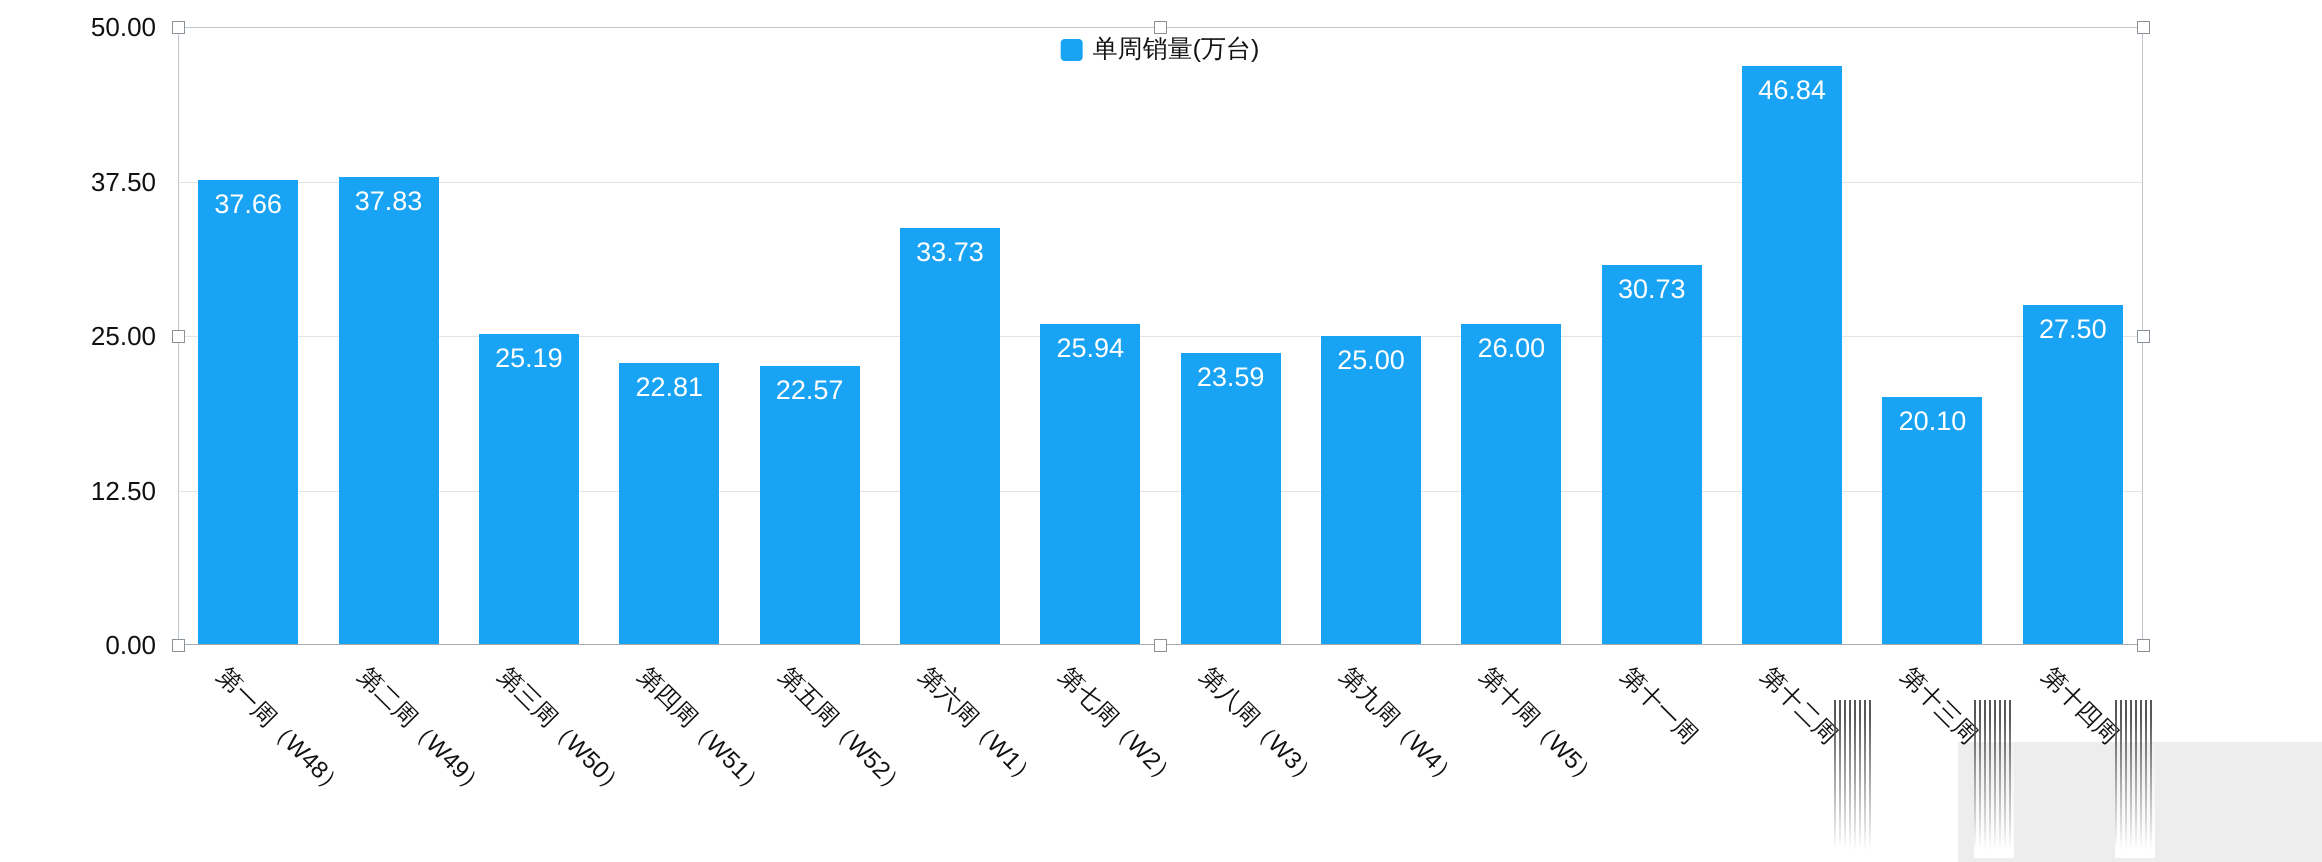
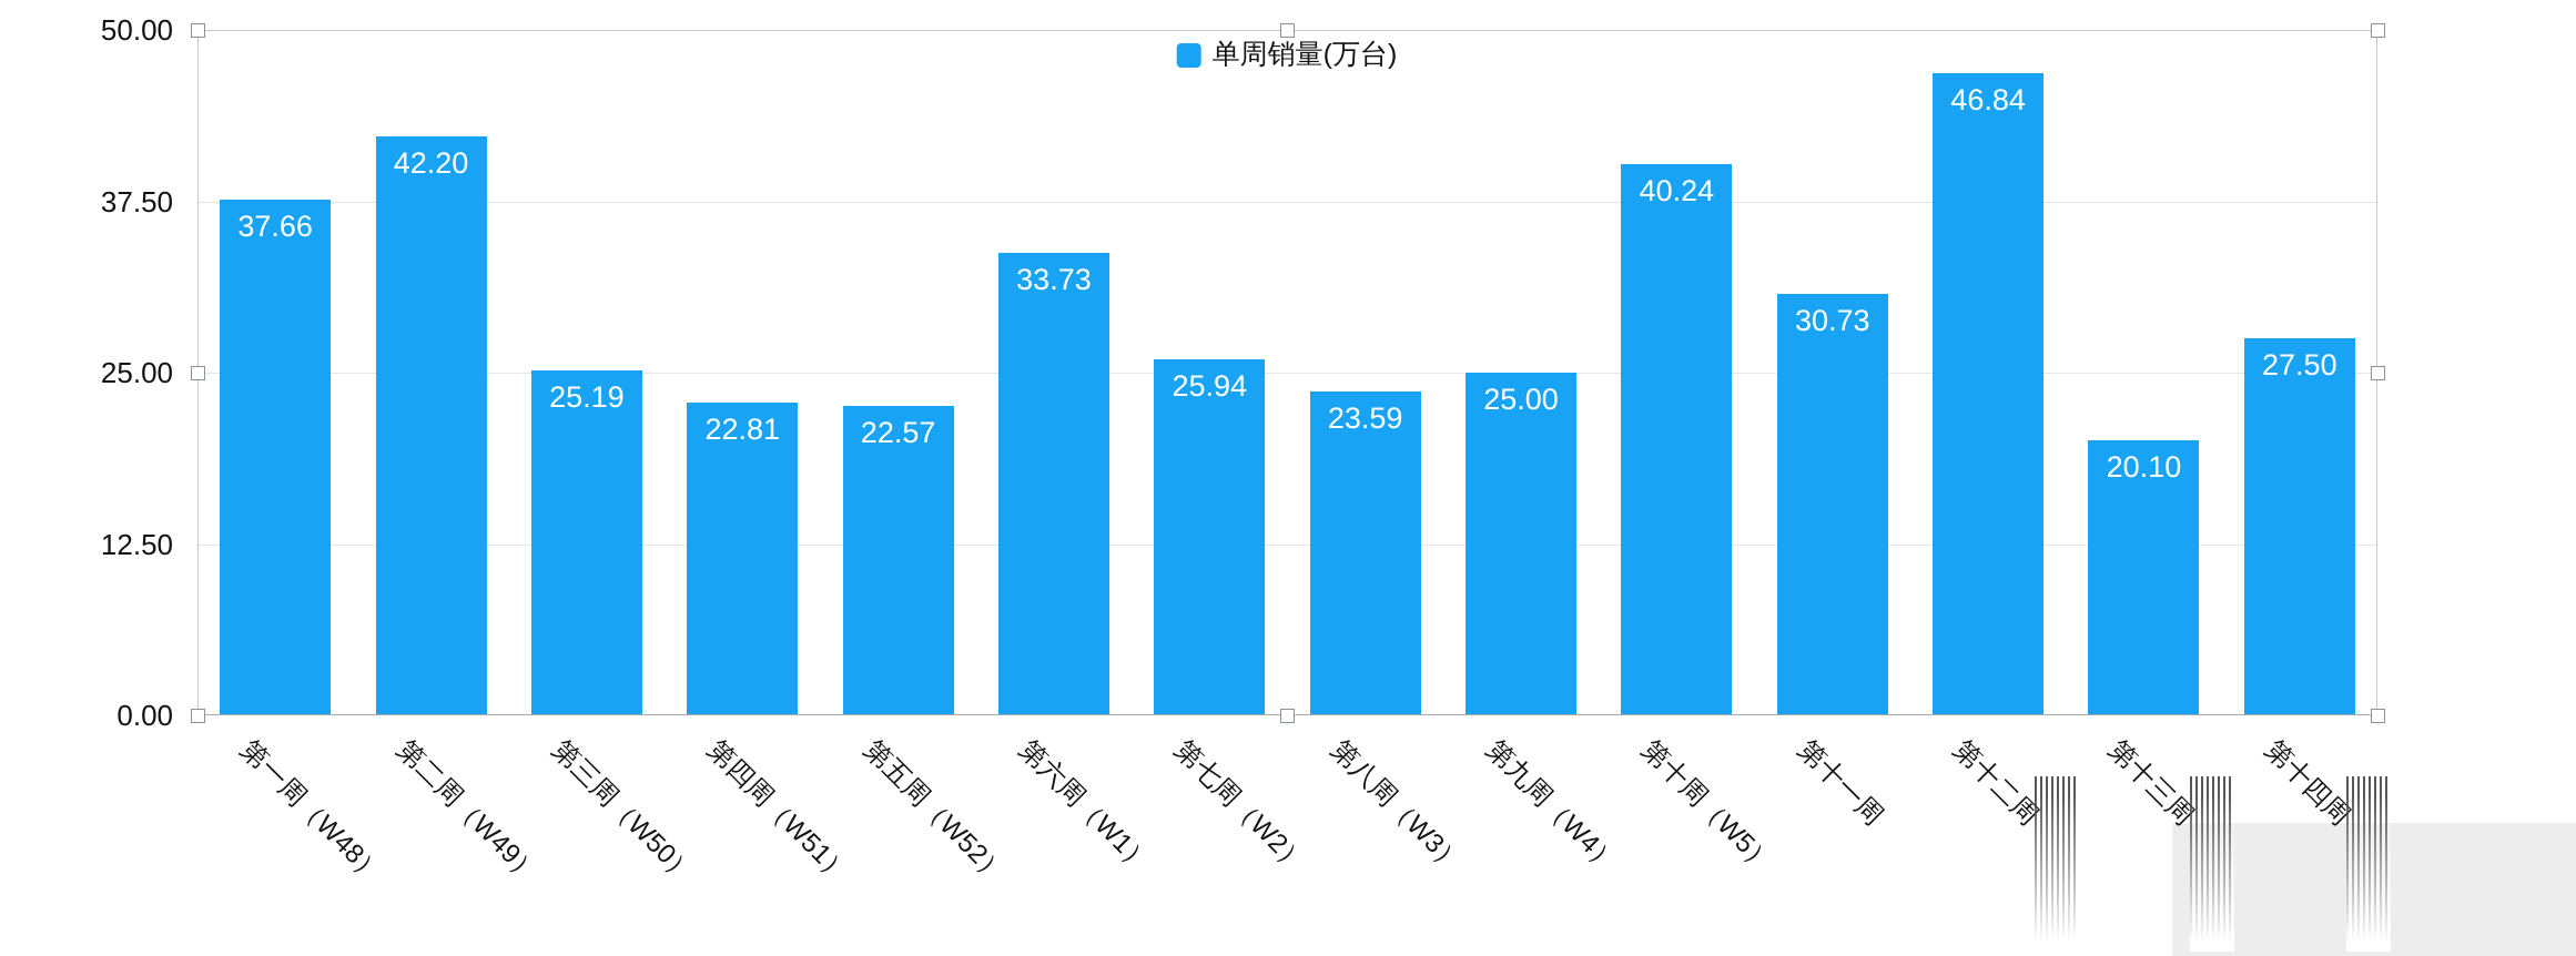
第二周（W49）: 37.83 -> 42.20
第十周（W5）: 26.00 -> 40.24
